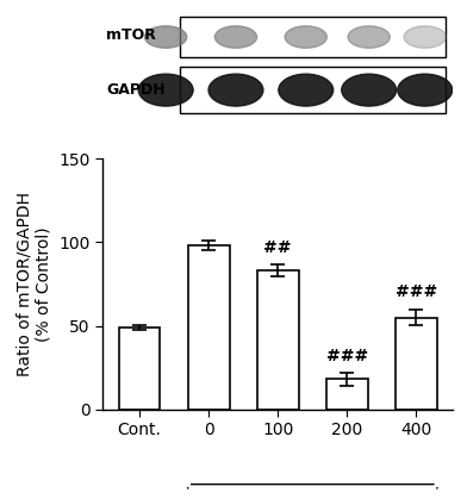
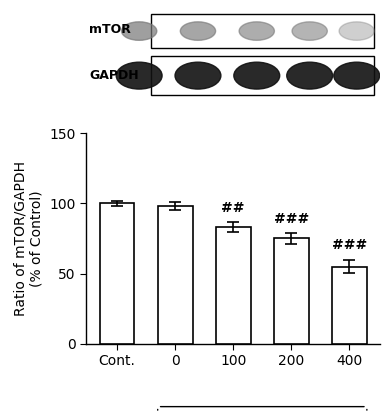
Cont.: 49 -> 100
200: 18 -> 75
